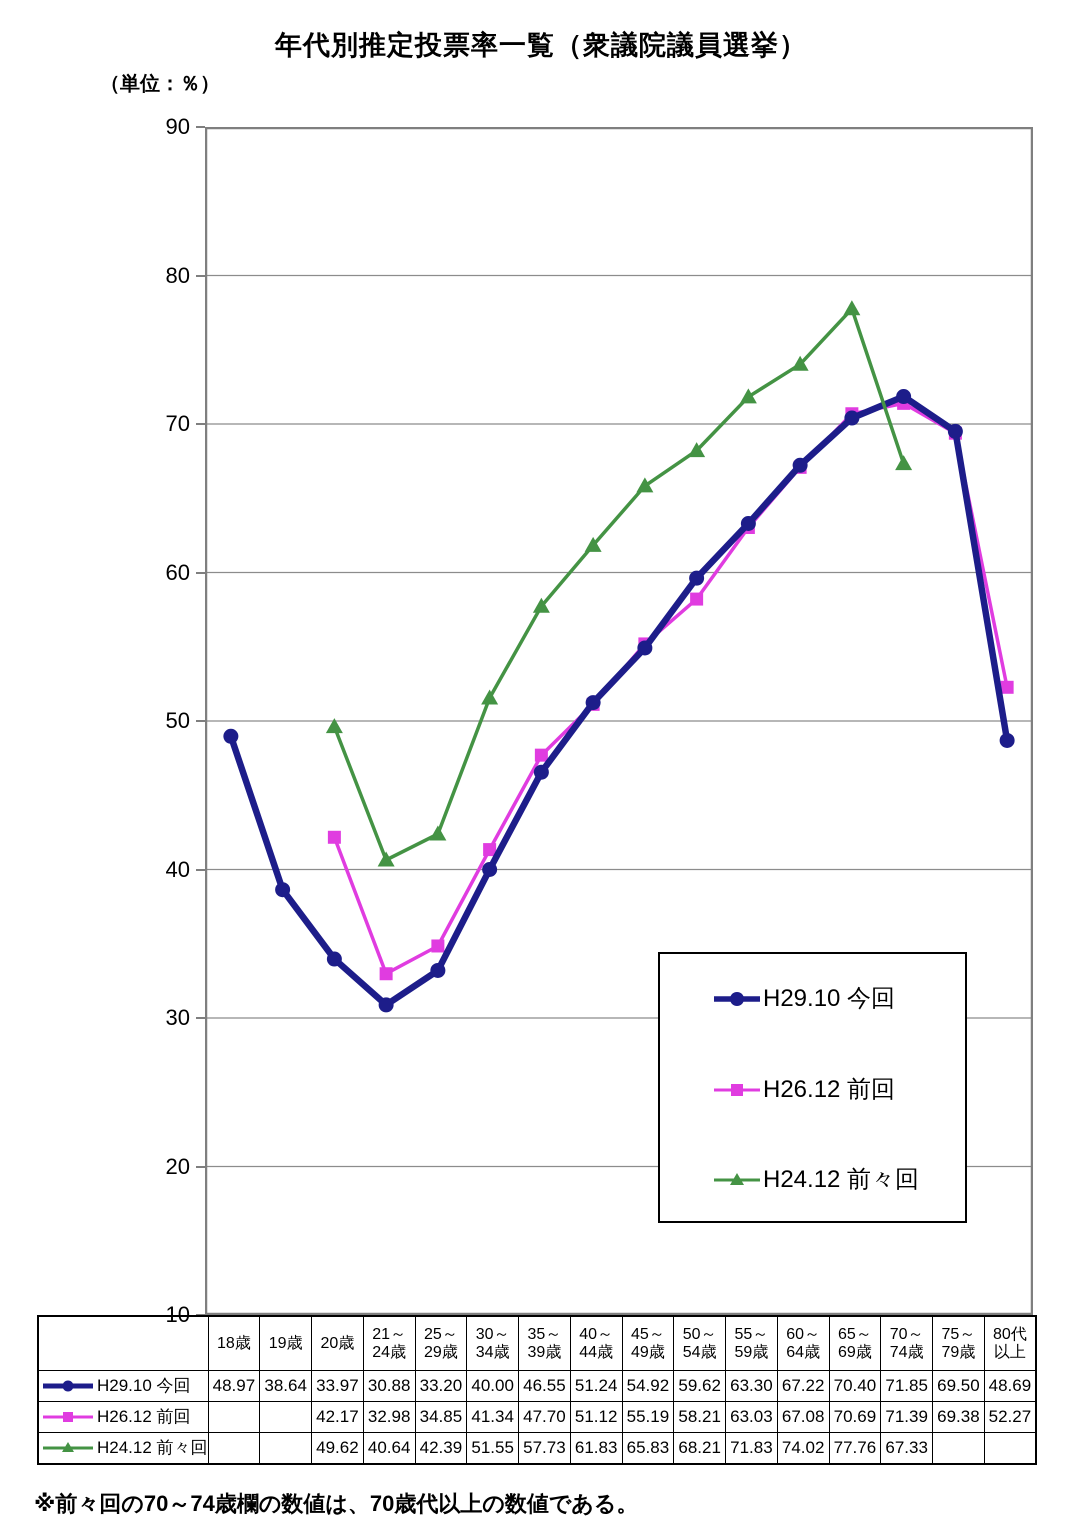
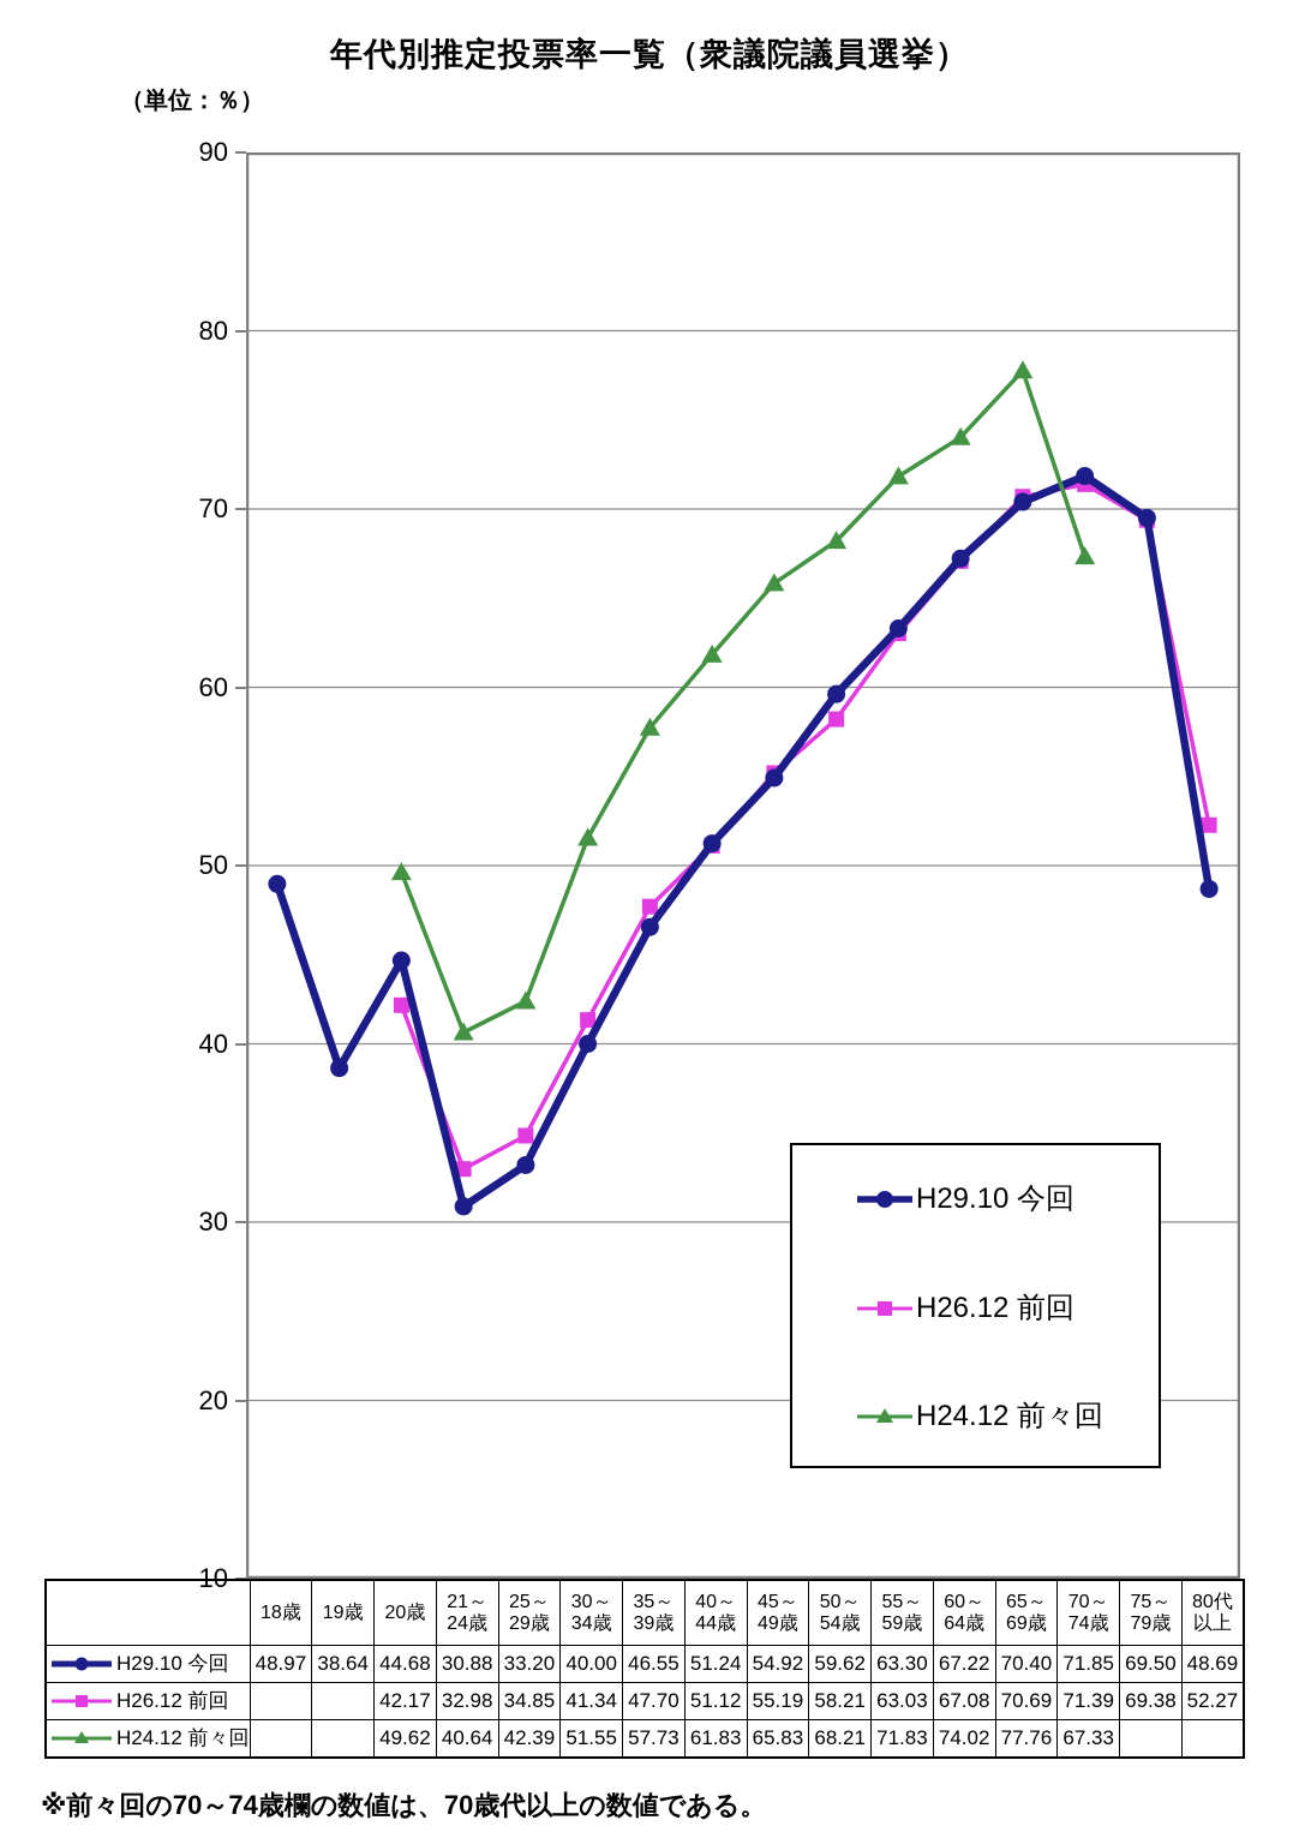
H29.10 今回/20歳: 33.97 -> 44.68
